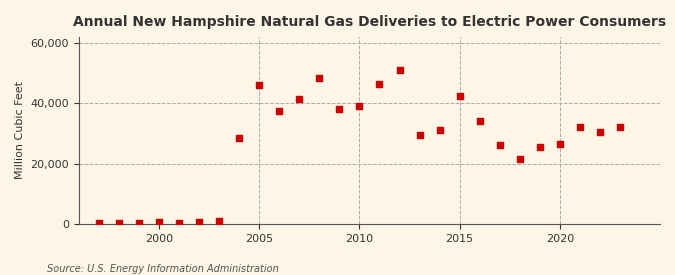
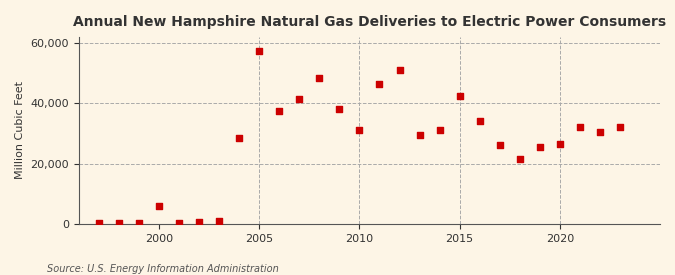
2000: 500 -> 6,000
2005: 46,000 -> 57,500
2010: 39,000 -> 31,000
